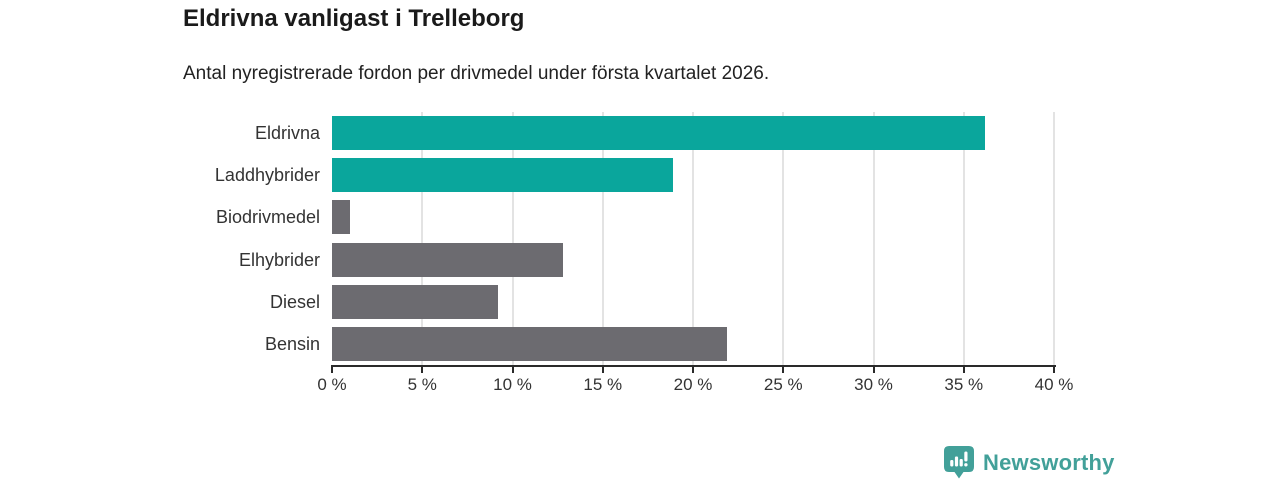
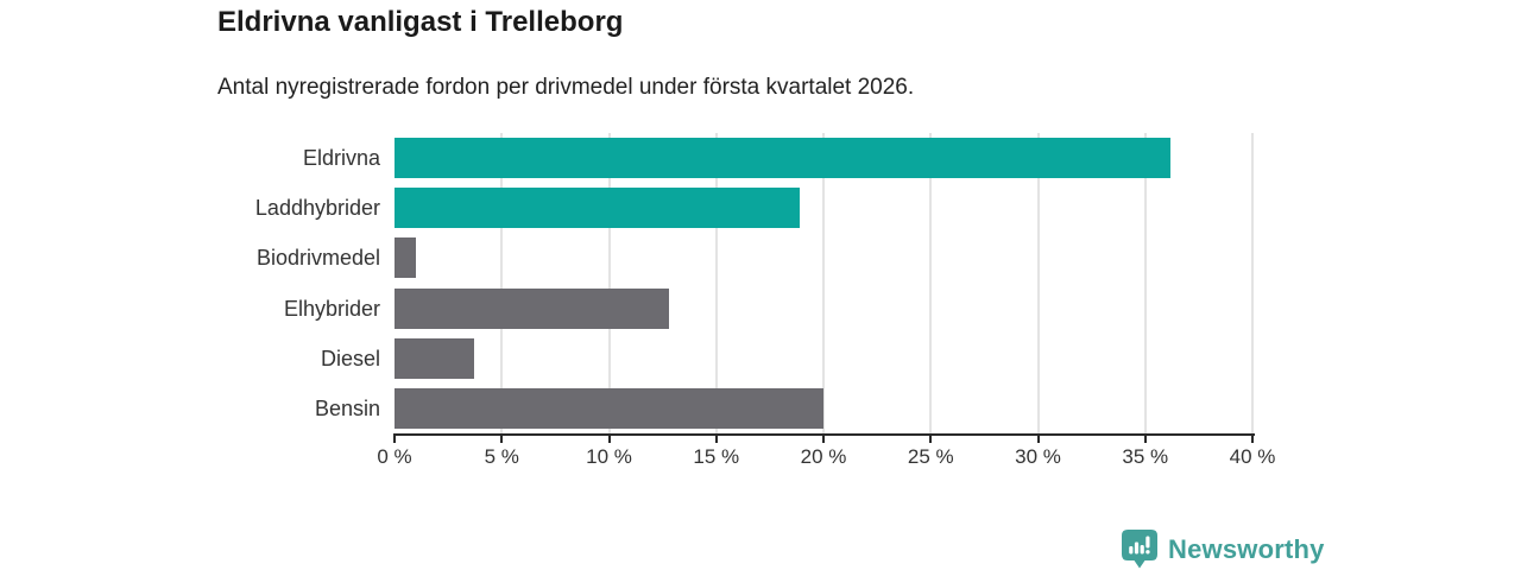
Diesel: 9.2% -> 3.7%
Bensin: 21.9% -> 20.0%
